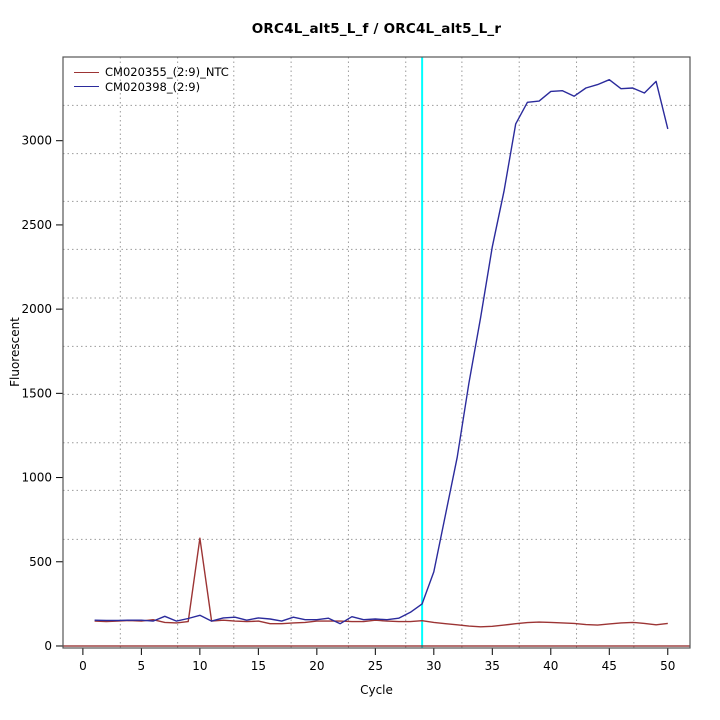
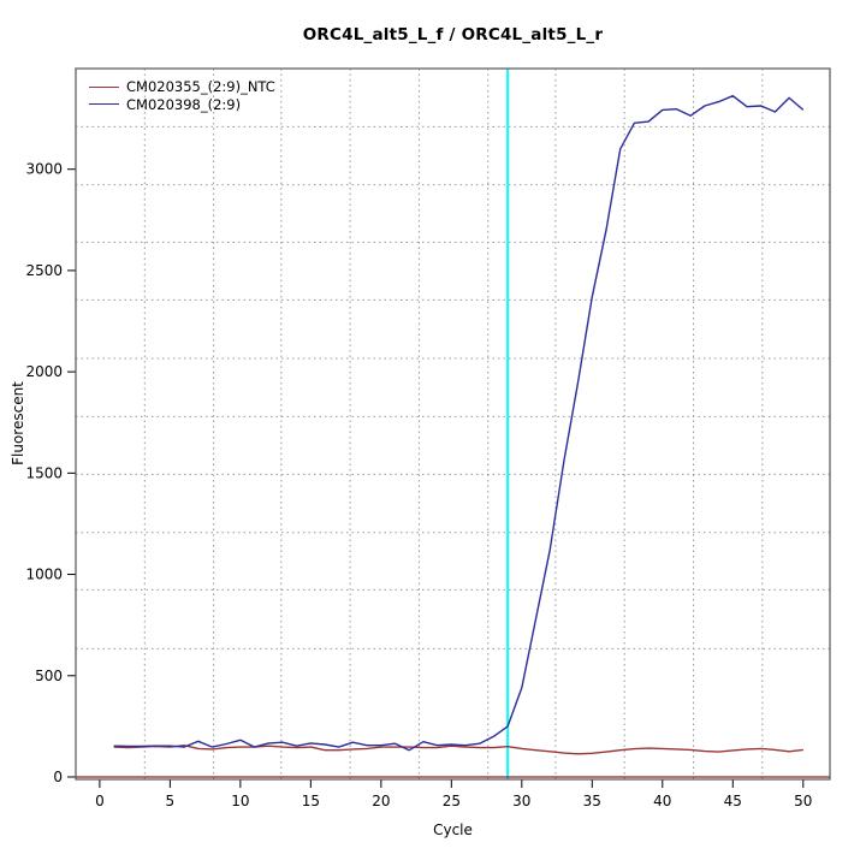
CM020355_(2:9)_NTC/10: 640 -> 150
CM020398_(2:9)/50: 3070 -> 3290
